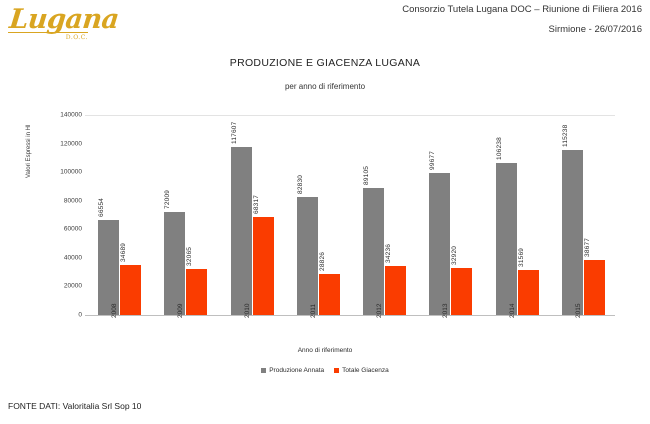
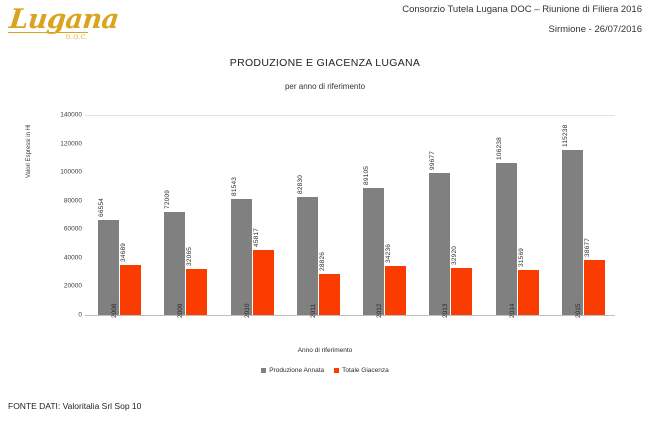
Produzione Annata/2010: 117607 -> 81543
Totale Giacenza/2010: 68317 -> 45817
